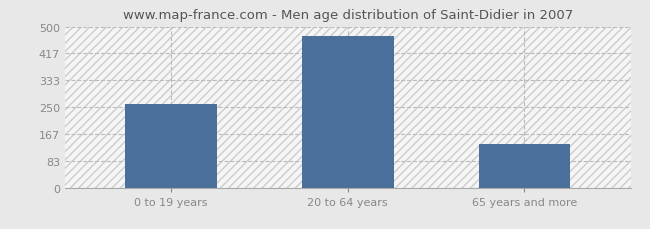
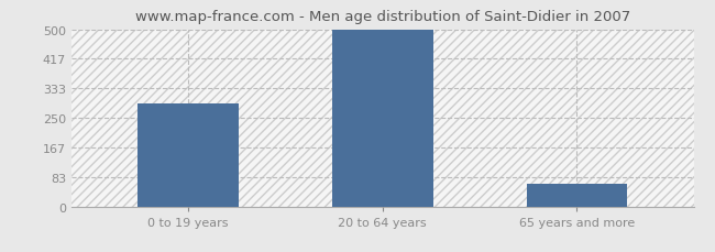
0 to 19 years: 260 -> 290
20 to 64 years: 470 -> 500
65 years and more: 135 -> 65
